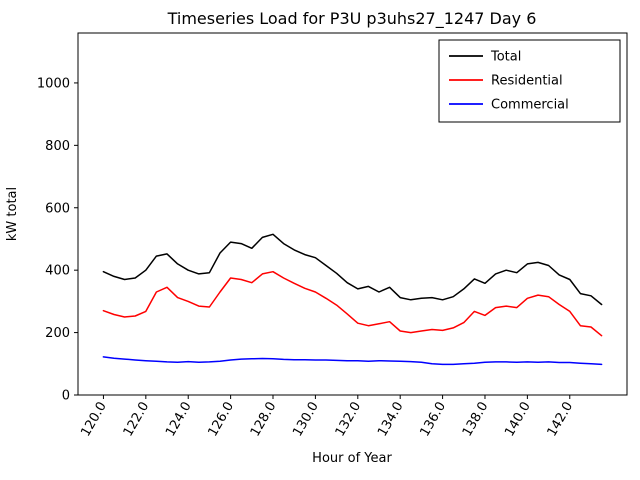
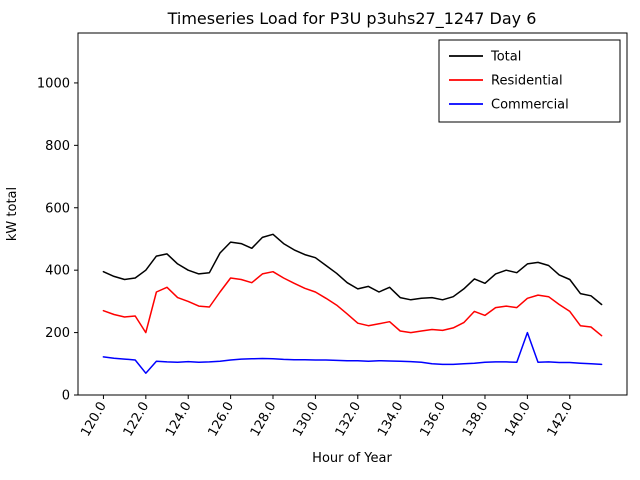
Residential/122.0: 270 -> 200
Commercial/122.0: 110 -> 70
Commercial/140.0: 110 -> 200
